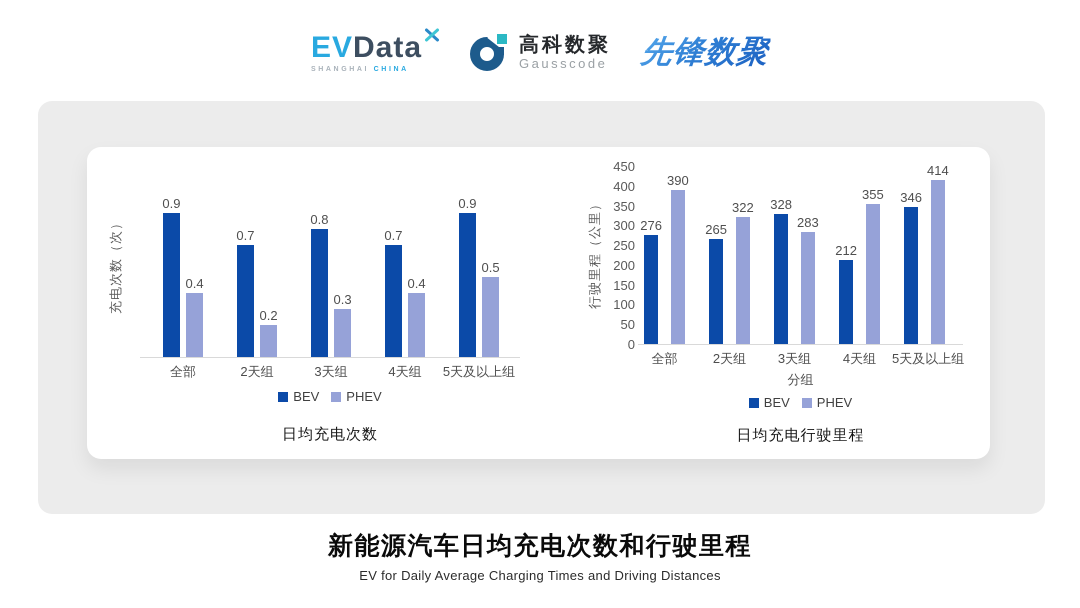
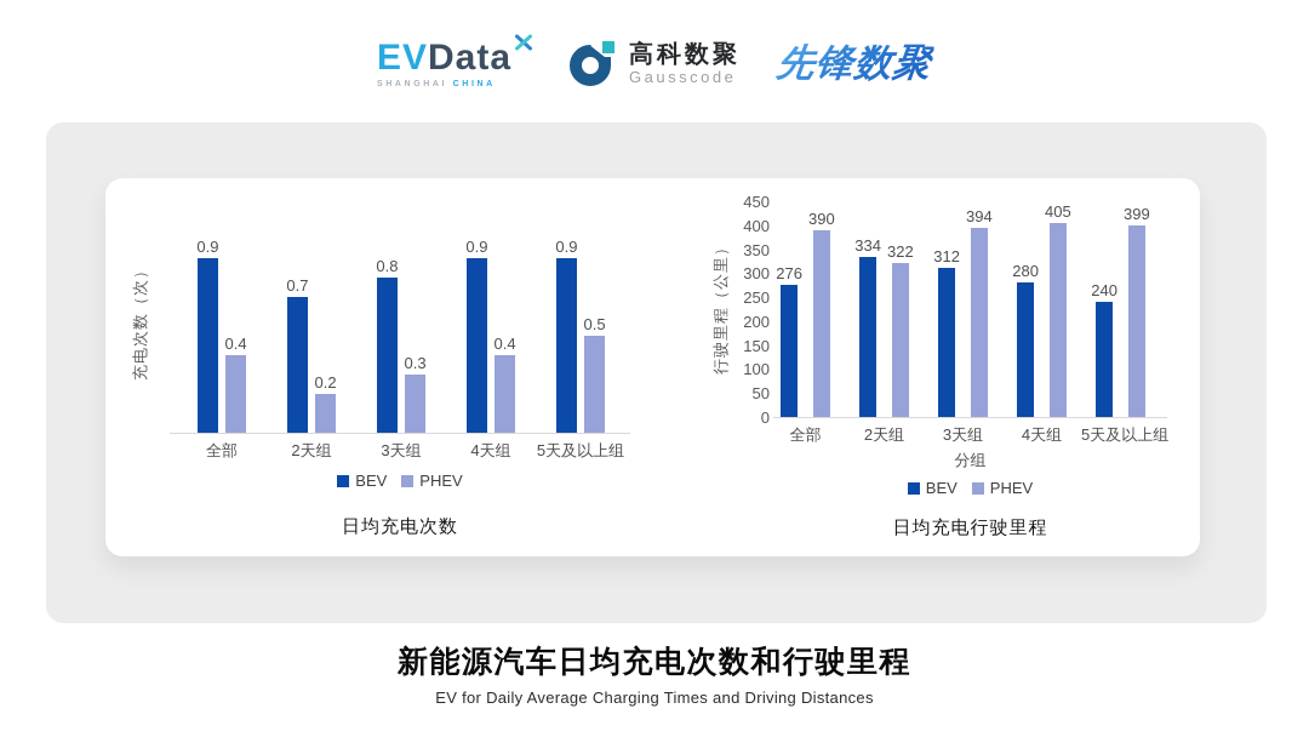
日均充电次数/BEV/4天组: 0.7 -> 0.9
日均充电行驶里程/BEV/2天组: 265 -> 334
日均充电行驶里程/BEV/3天组: 328 -> 312
日均充电行驶里程/PHEV/3天组: 283 -> 394
日均充电行驶里程/BEV/4天组: 212 -> 280
日均充电行驶里程/PHEV/4天组: 355 -> 405
日均充电行驶里程/BEV/5天及以上组: 346 -> 240
日均充电行驶里程/PHEV/5天及以上组: 414 -> 399
